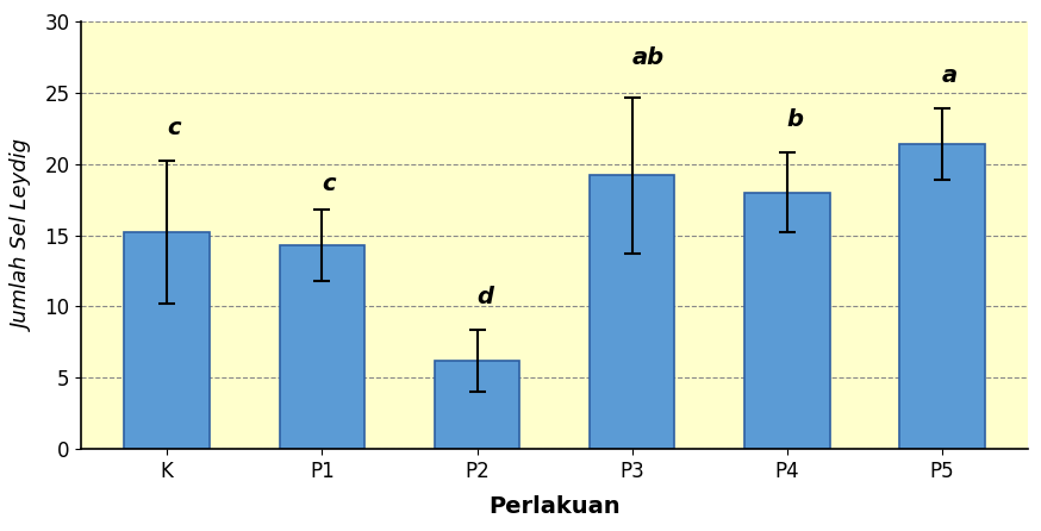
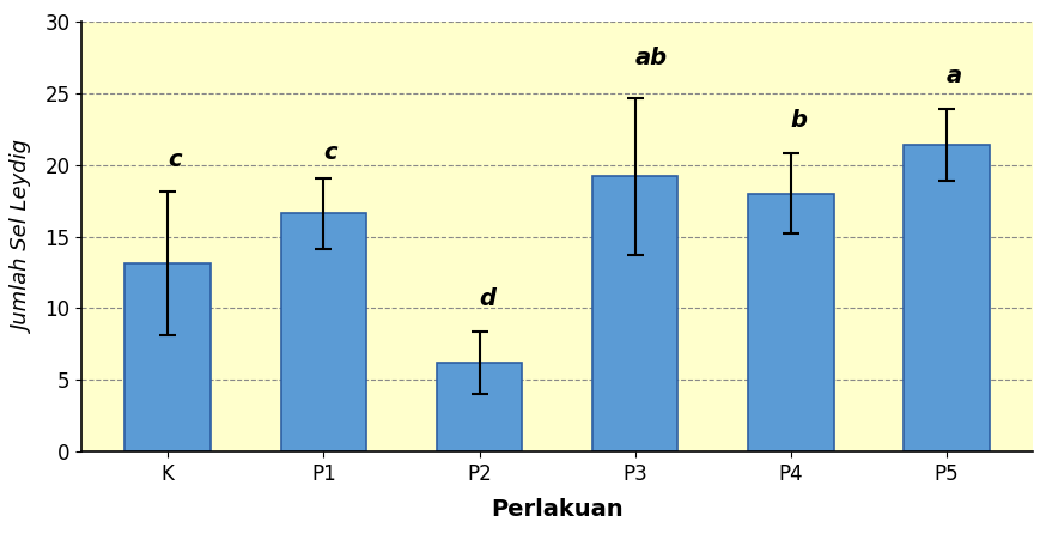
K: 15.2 -> 13.1
P1: 14.3 -> 16.6
